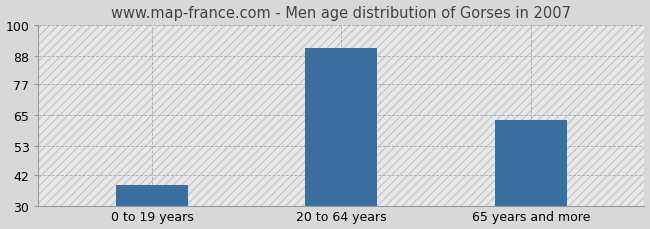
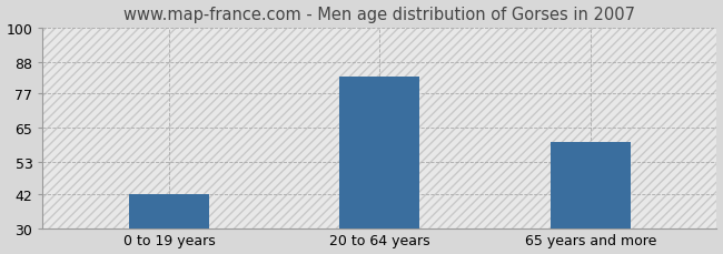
0 to 19 years: 38 -> 42
20 to 64 years: 91 -> 83
65 years and more: 63 -> 60
